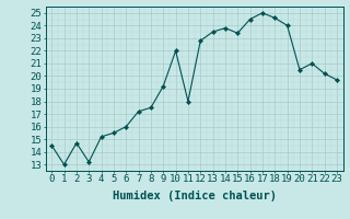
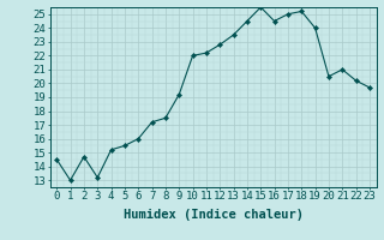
11: 18.0 -> 22.2
14: 23.8 -> 24.5
15: 23.4 -> 25.5
18: 24.6 -> 25.2
